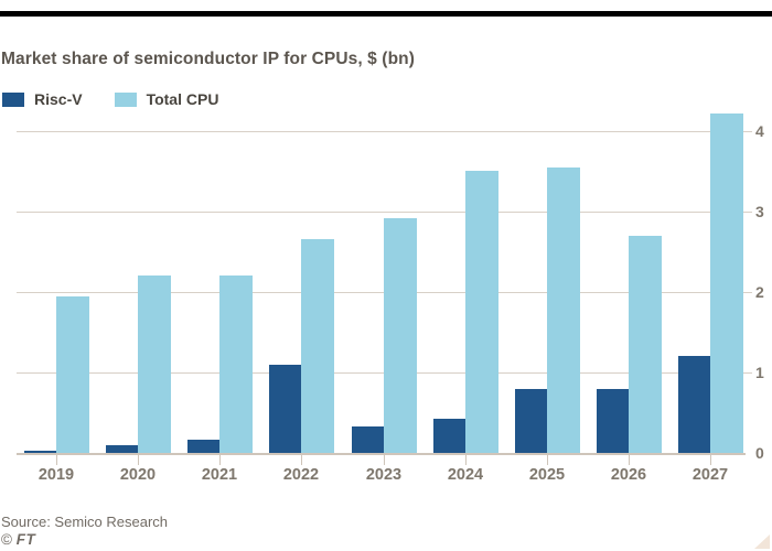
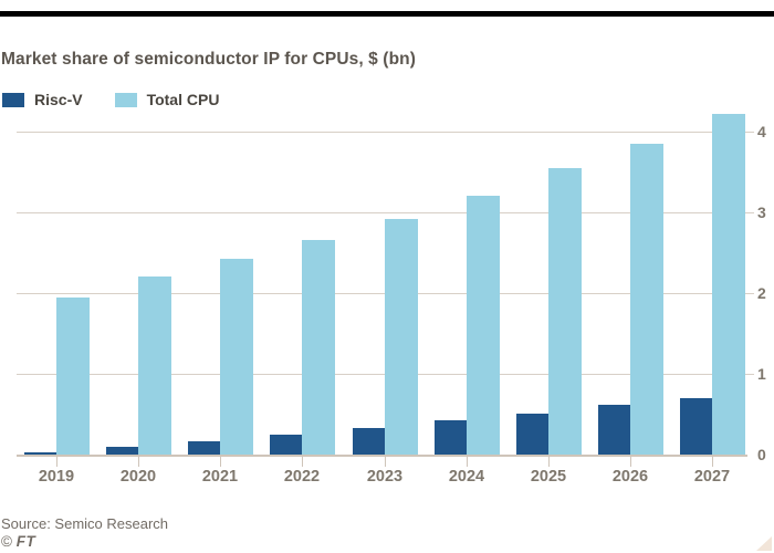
Total CPU/2021: 2.2 -> 2.4
Risc-V/2022: 1.1 -> 0.2
Total CPU/2024: 3.5 -> 3.2
Risc-V/2025: 0.8 -> 0.5
Risc-V/2026: 0.8 -> 0.6
Total CPU/2026: 2.7 -> 3.9
Risc-V/2027: 1.2 -> 0.7
